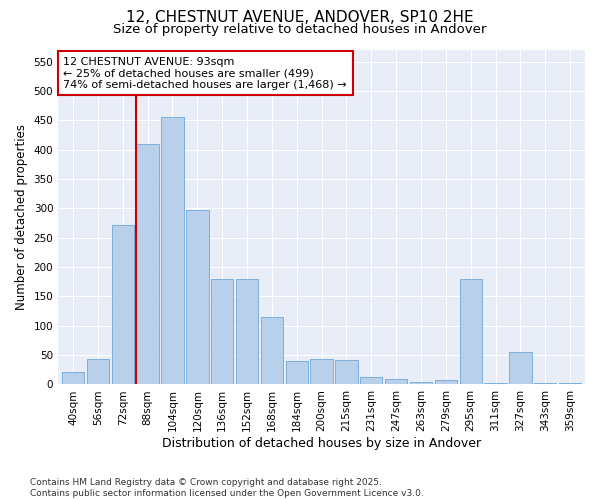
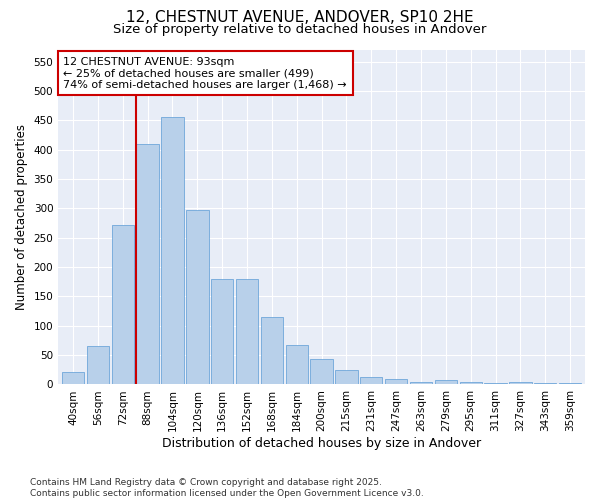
56sqm: 44 -> 65
184sqm: 40 -> 68
215sqm: 42 -> 24
295sqm: 180 -> 4
327sqm: 56 -> 5
